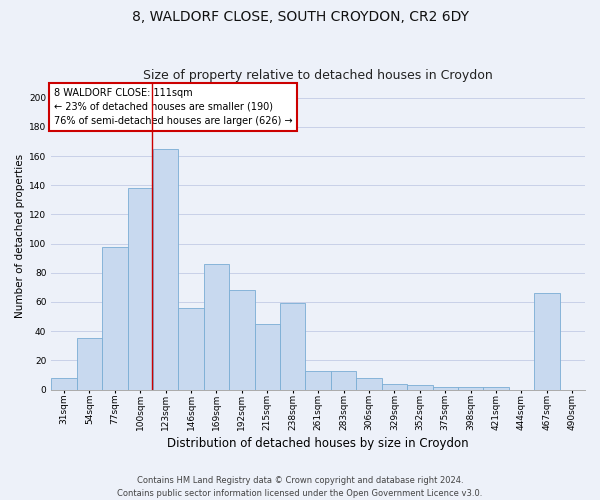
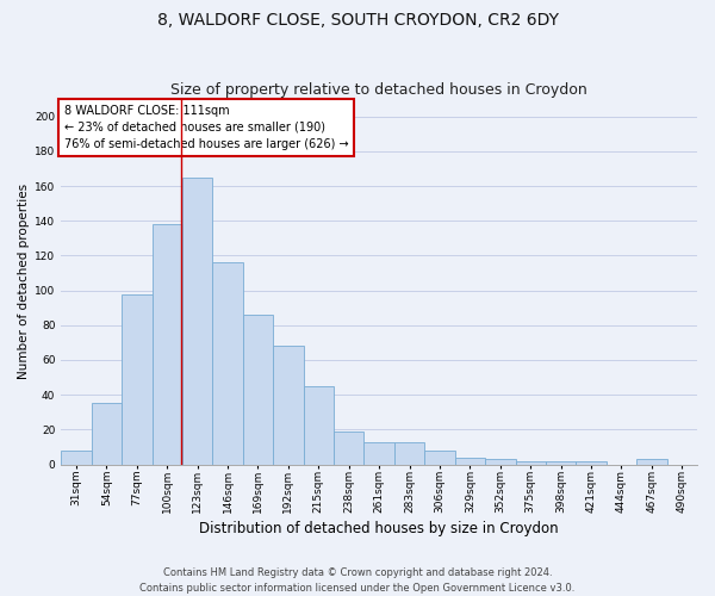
146sqm: 56 -> 116
238sqm: 59 -> 19
467sqm: 66 -> 3
